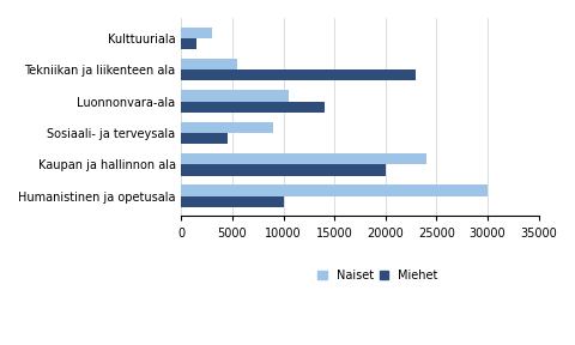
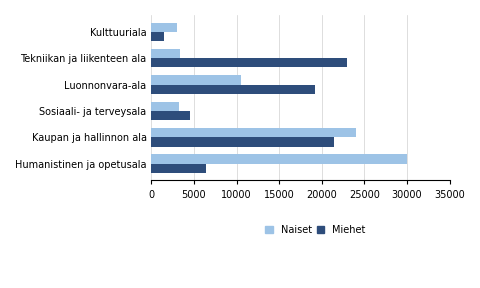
Naiset/Tekniikan ja liikenteen ala: 5500 -> 3400
Miehet/Luonnonvara-ala: 14000 -> 19200
Naiset/Sosiaali- ja terveysala: 9000 -> 3200
Miehet/Kaupan ja hallinnon ala: 20000 -> 21400
Miehet/Humanistinen ja opetusala: 10000 -> 6400
